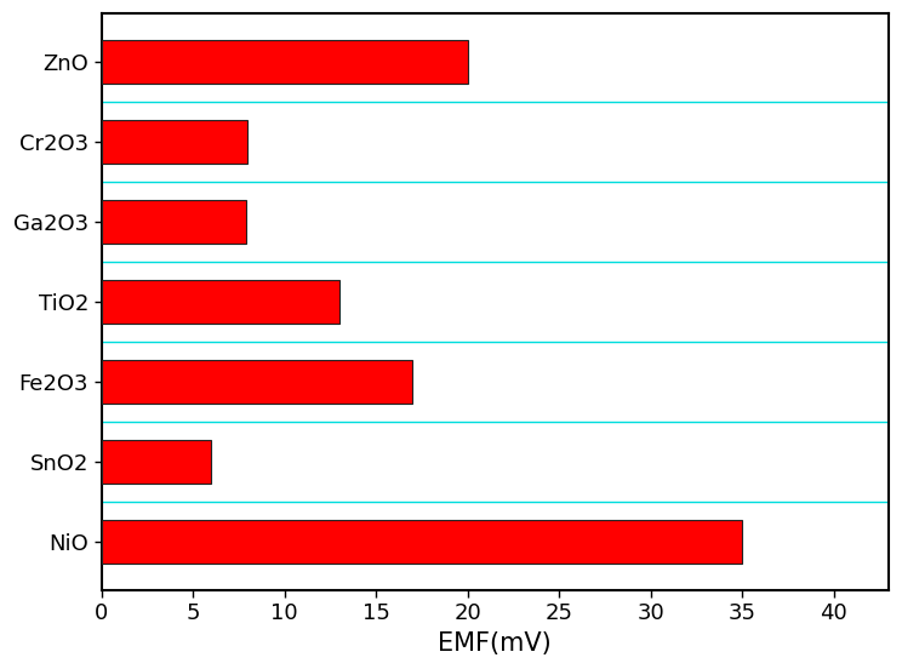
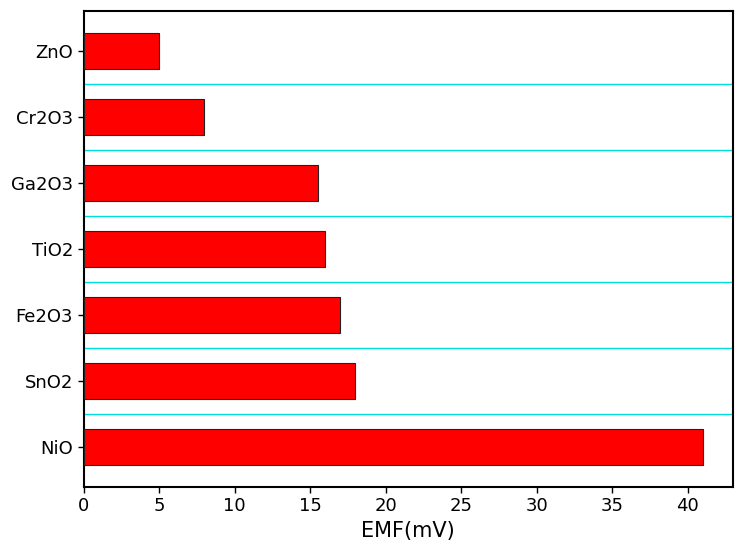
ZnO: 20.0 -> 5.0
Ga2O3: 7.9 -> 15.5
TiO2: 13.0 -> 16.0
SnO2: 6.0 -> 18.0
NiO: 35.0 -> 41.0
